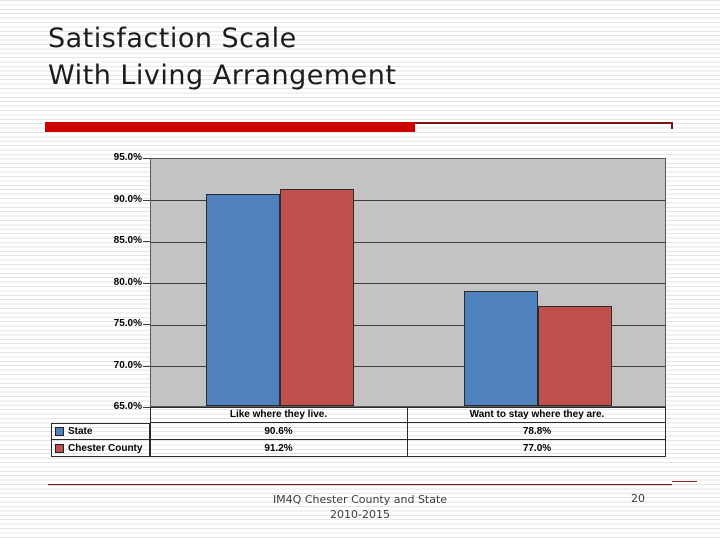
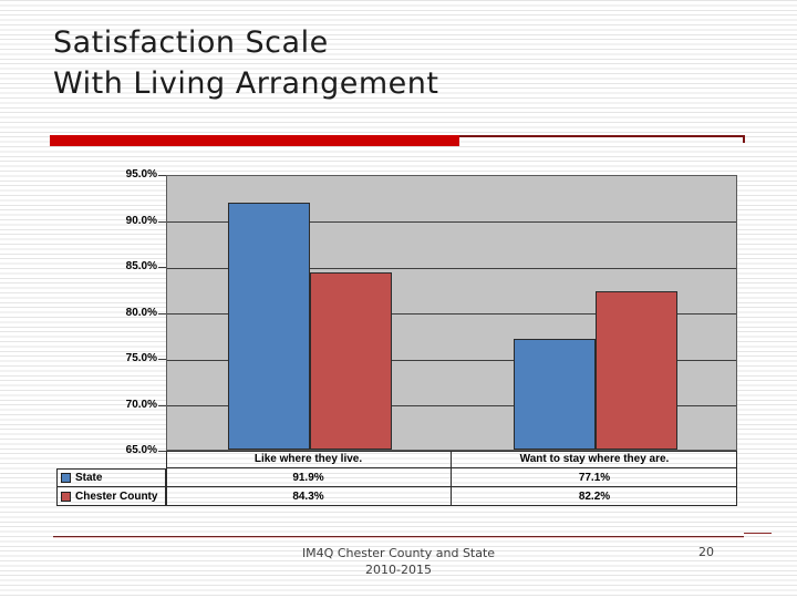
State/Like where they live.: 90.6% -> 91.9%
Chester County/Like where they live.: 91.2% -> 84.3%
State/Want to stay where they are.: 78.8% -> 77.1%
Chester County/Want to stay where they are.: 77.0% -> 82.2%
